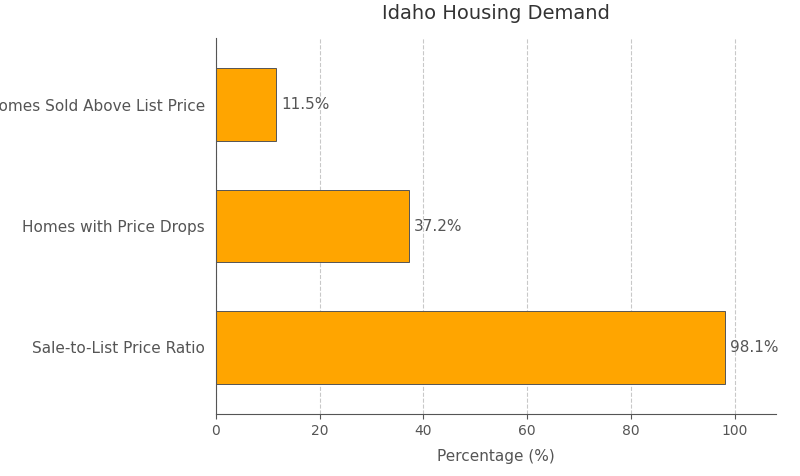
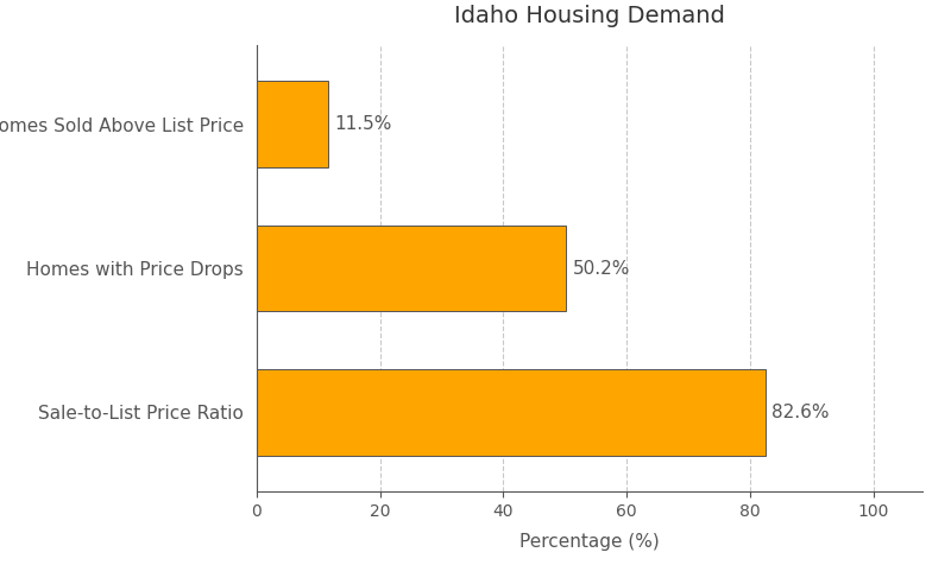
Homes with Price Drops: 37.2% -> 50.2%
Sale-to-List Price Ratio: 98.1% -> 82.6%
